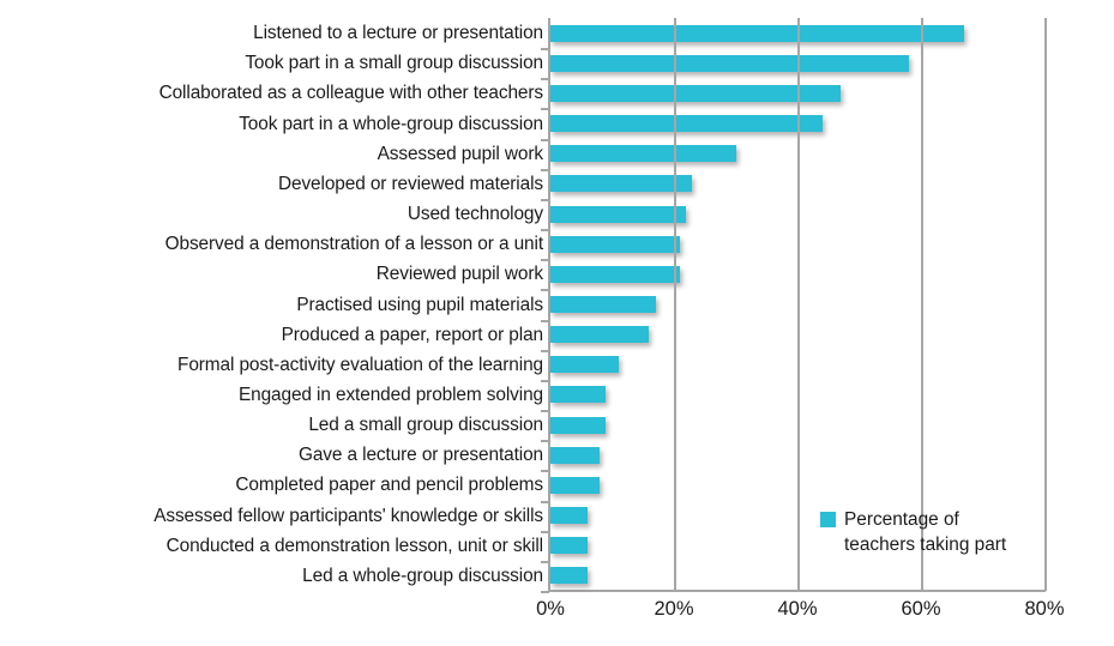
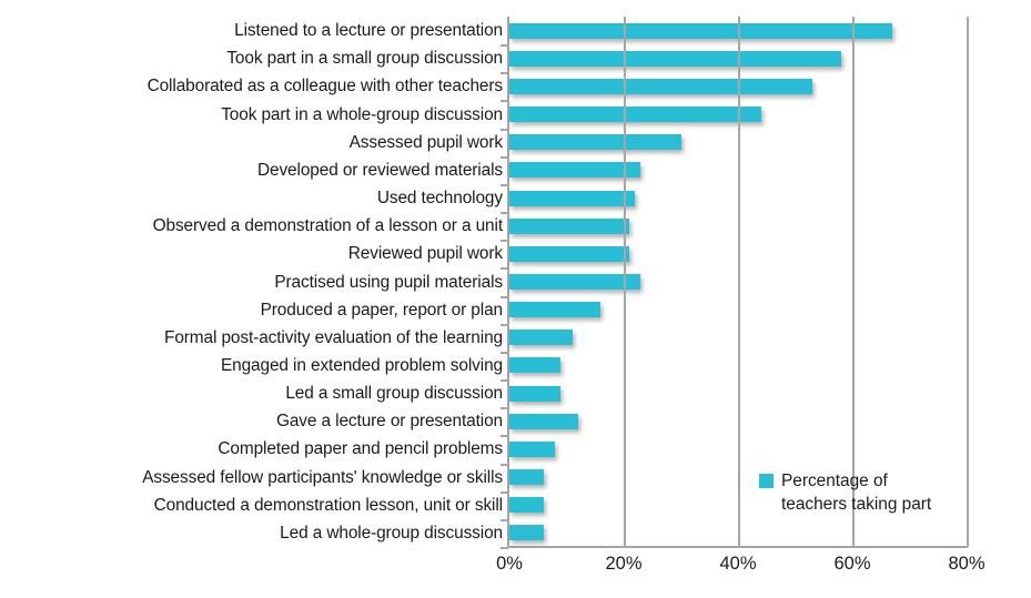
Collaborated as a colleague with other teachers: 47% -> 53%
Practised using pupil materials: 17% -> 23%
Gave a lecture or presentation: 8% -> 12%
